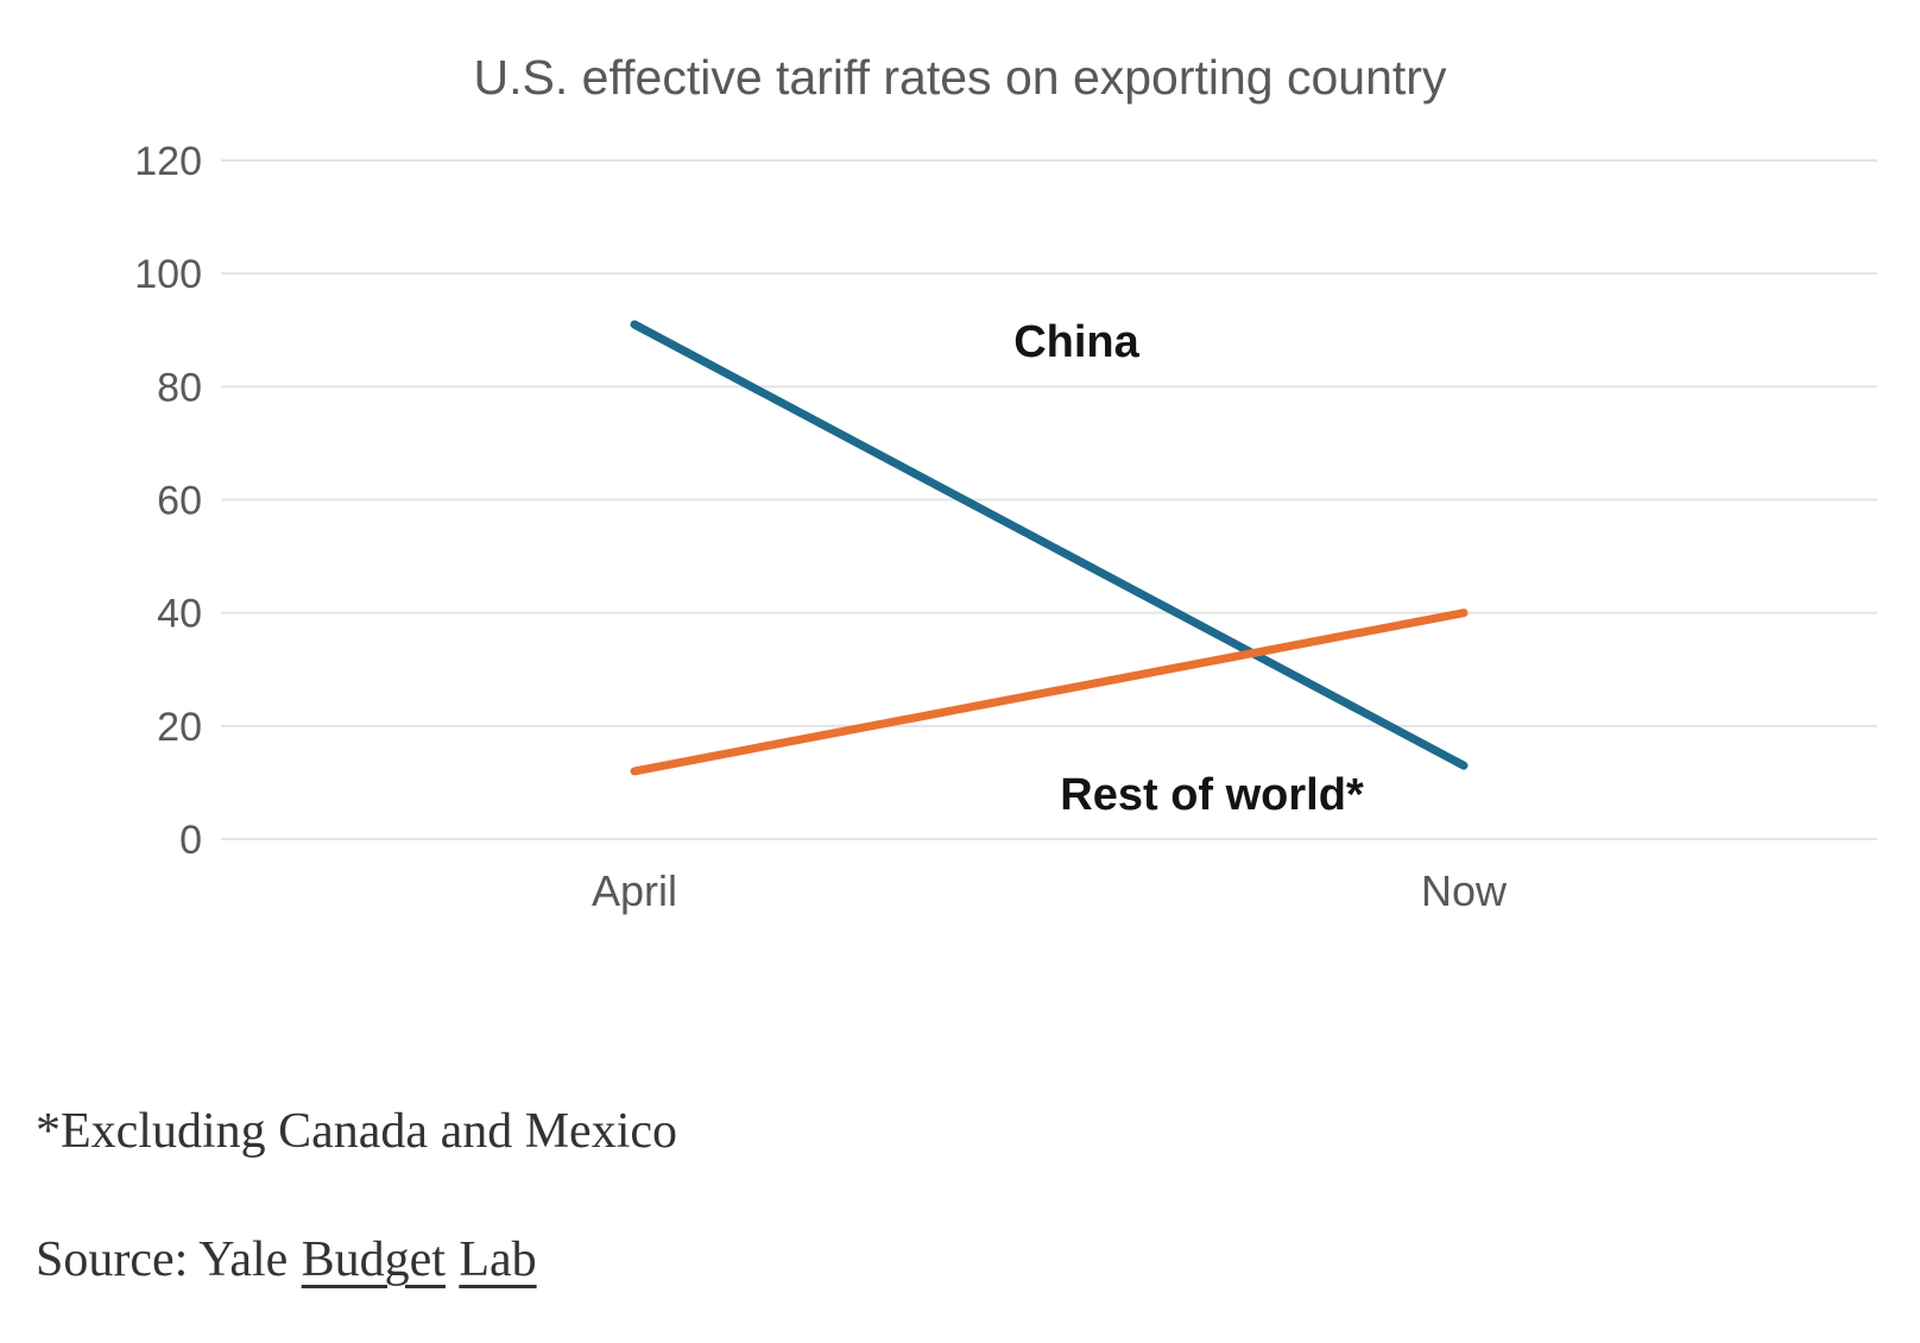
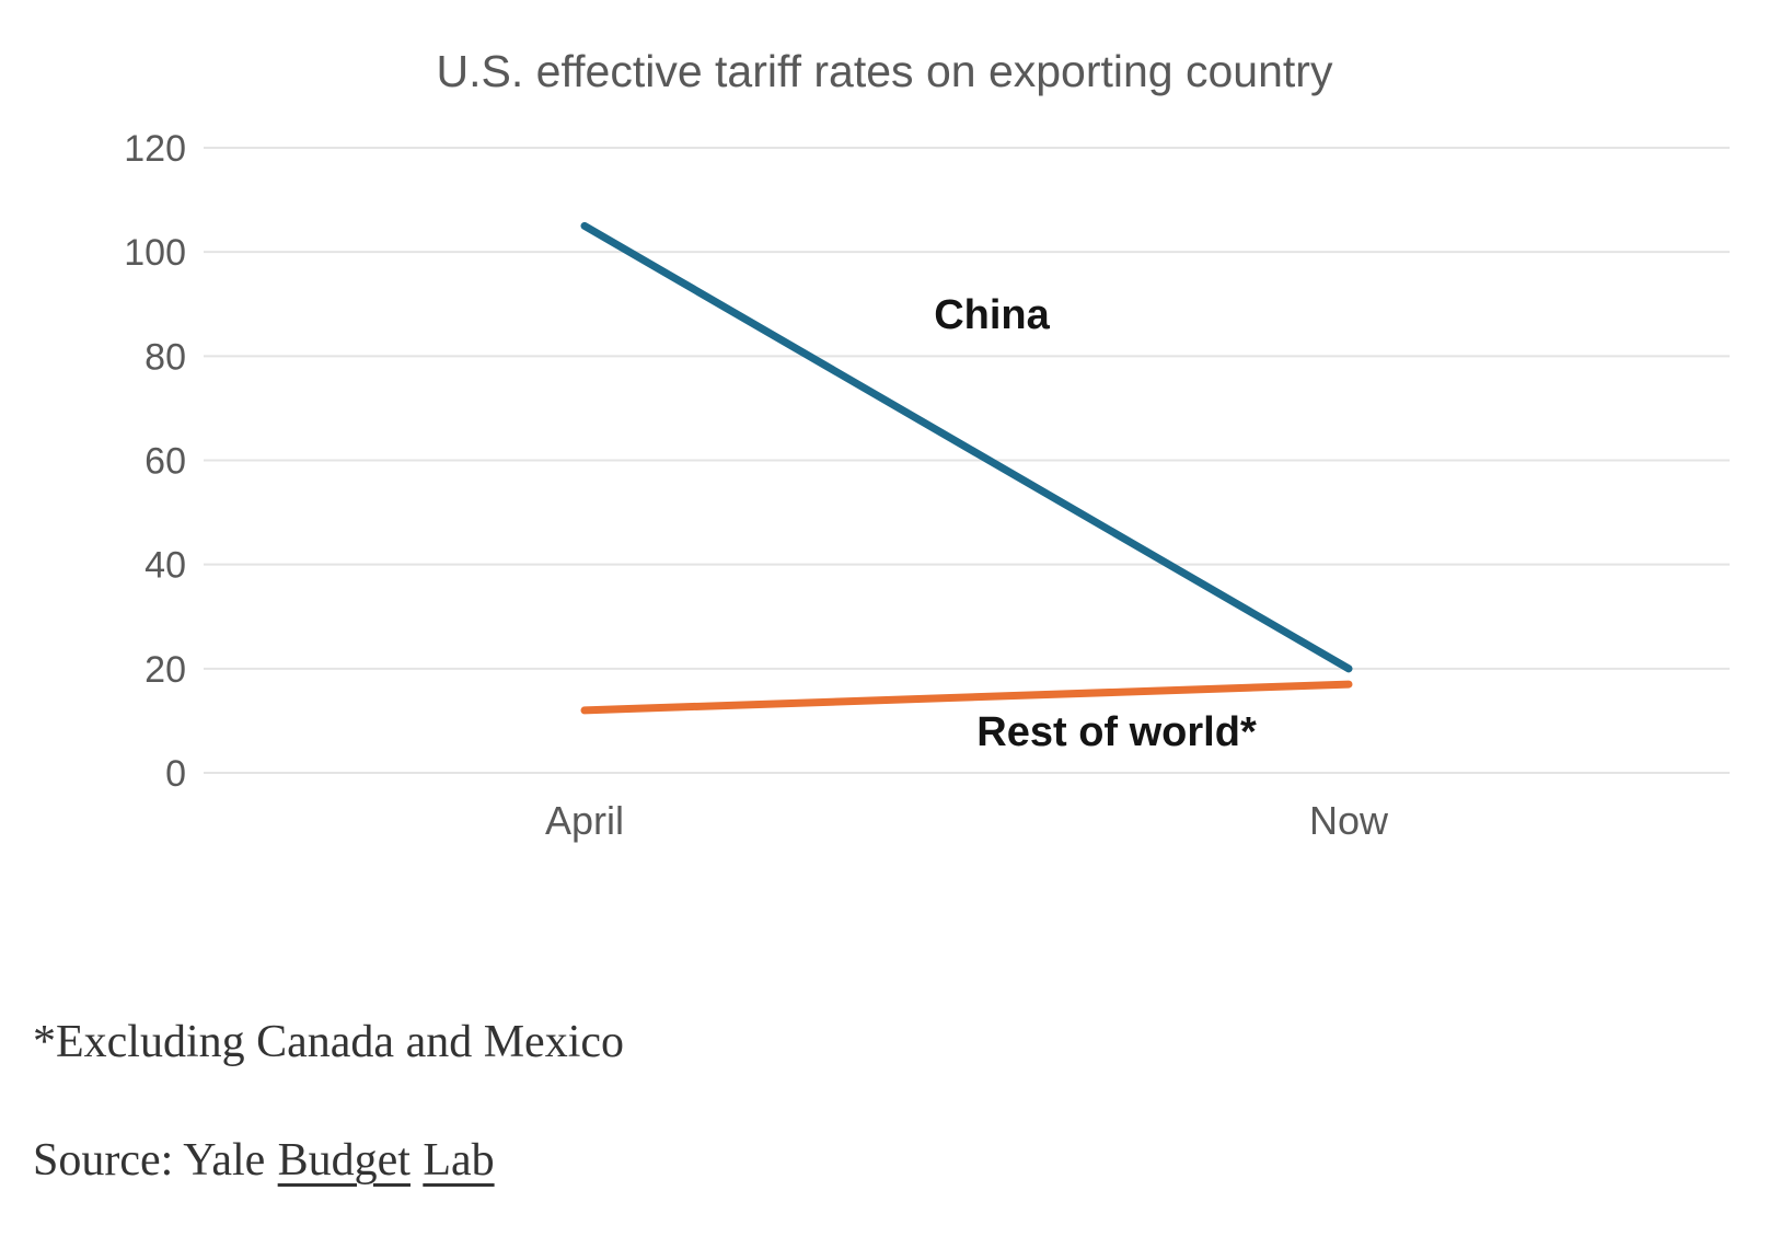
China/April: 91 -> 105
China/Now: 13 -> 20
Rest of world*/Now: 40 -> 17
